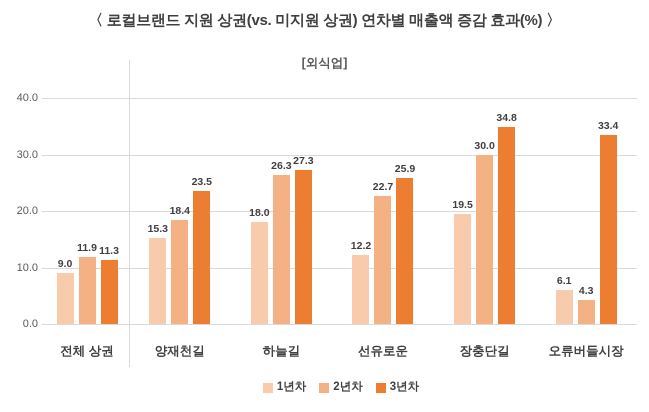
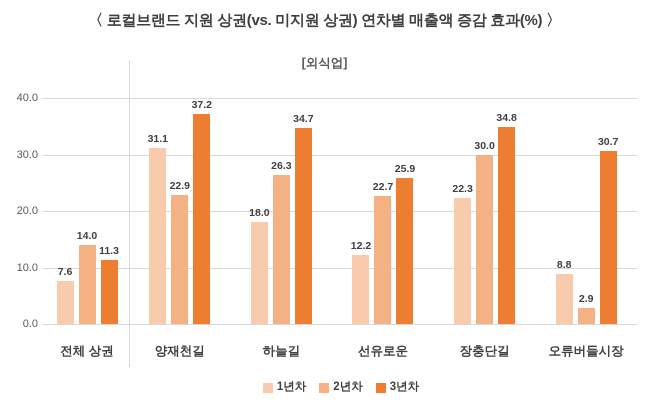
1년차/전체 상권: 9.0 -> 7.6
2년차/전체 상권: 11.9 -> 14.0
1년차/양재천길: 15.3 -> 31.1
2년차/양재천길: 18.4 -> 22.9
3년차/양재천길: 23.5 -> 37.2
3년차/하늘길: 27.3 -> 34.7
1년차/장충단길: 19.5 -> 22.3
1년차/오류버들시장: 6.1 -> 8.8
2년차/오류버들시장: 4.3 -> 2.9
3년차/오류버들시장: 33.4 -> 30.7
